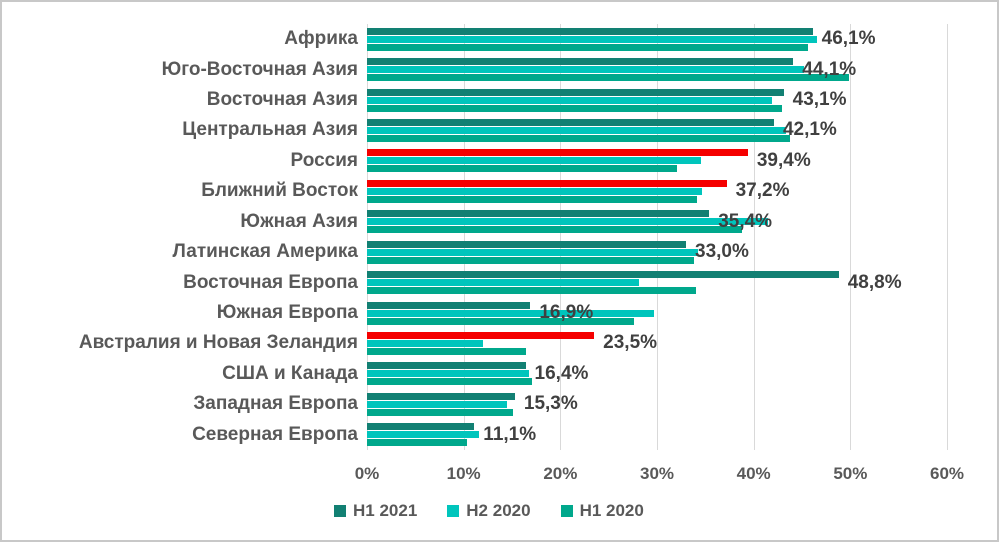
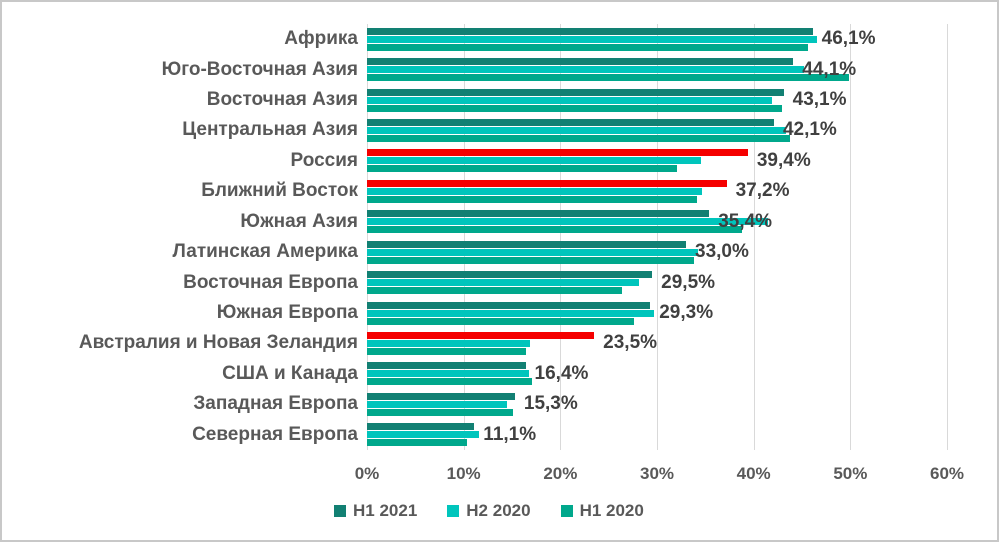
H1 2021/Восточная Европа: 48,8% -> 29,5%
H1 2020/Восточная Европа: 34% -> 26%
H1 2021/Южная Европа: 16,9% -> 29,3%
H2 2020/Австралия и Новая Зеландия: 12% -> 17%
